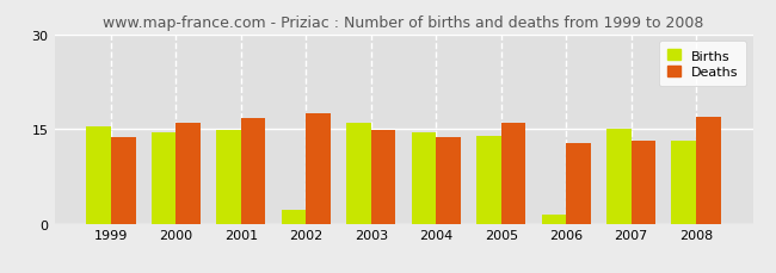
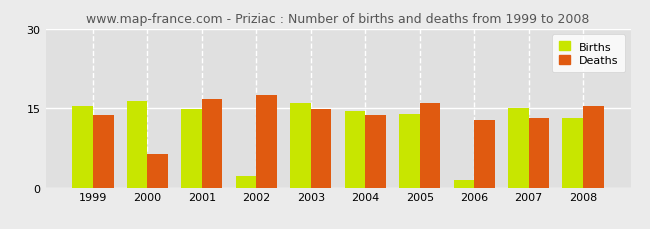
Births/2000: 14.5 -> 16.4
Deaths/2000: 16.0 -> 6.4
Deaths/2008: 17.0 -> 15.4
